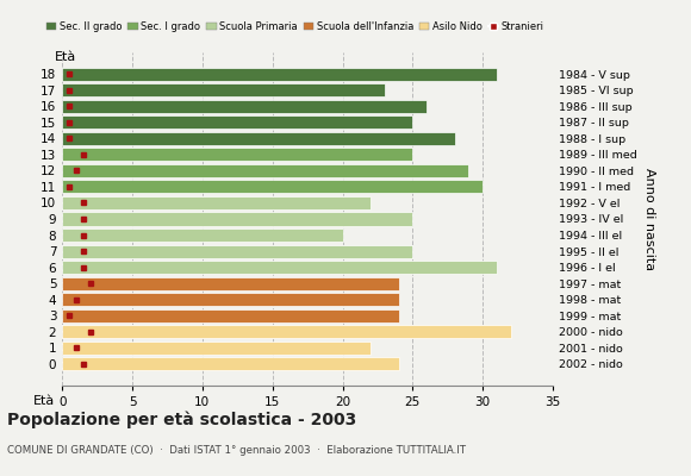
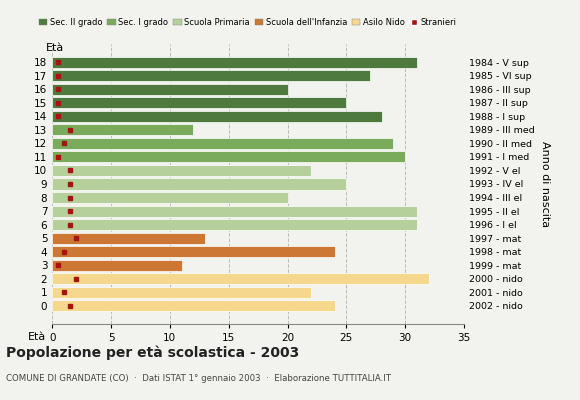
17: 23 -> 27
16: 26 -> 20
13: 25 -> 12
7: 25 -> 31
5: 24 -> 13
3: 24 -> 11
